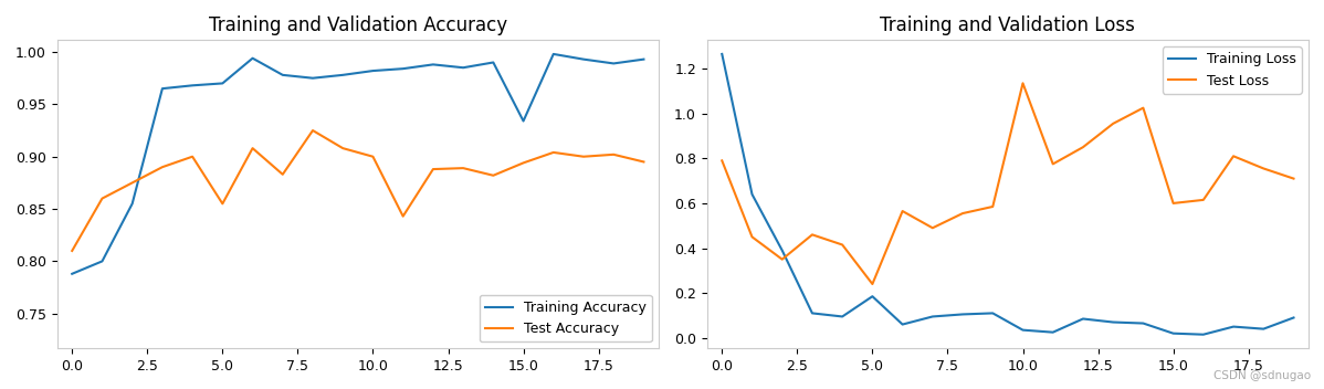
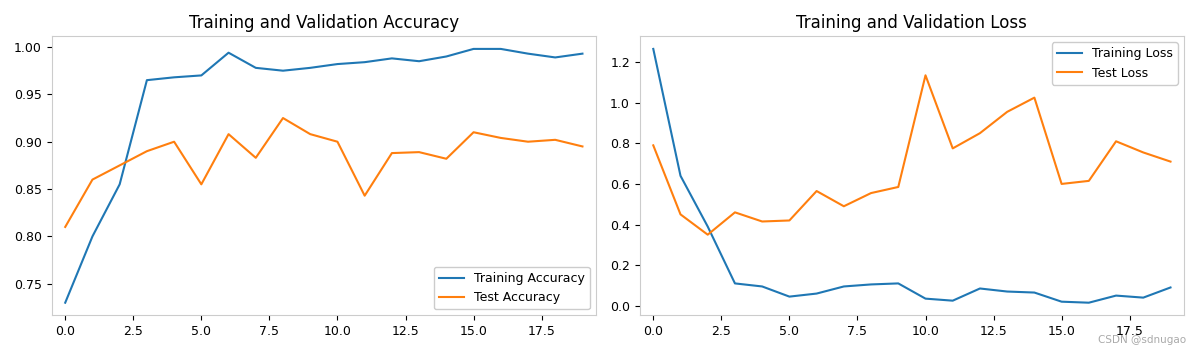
Training and Validation Accuracy/Training Accuracy/0.0: 0.788 -> 0.730
Training and Validation Accuracy/Training Accuracy/15.0: 0.934 -> 0.998
Training and Validation Accuracy/Test Accuracy/15.0: 0.894 -> 0.910
Training and Validation Loss/Training Loss/5.0: 0.185 -> 0.045
Training and Validation Loss/Test Loss/5.0: 0.240 -> 0.420
